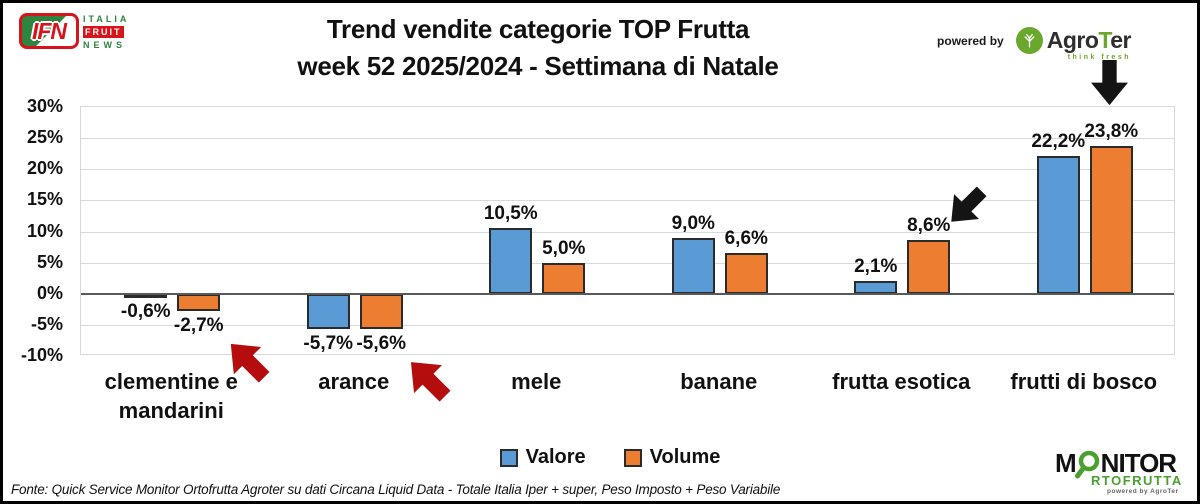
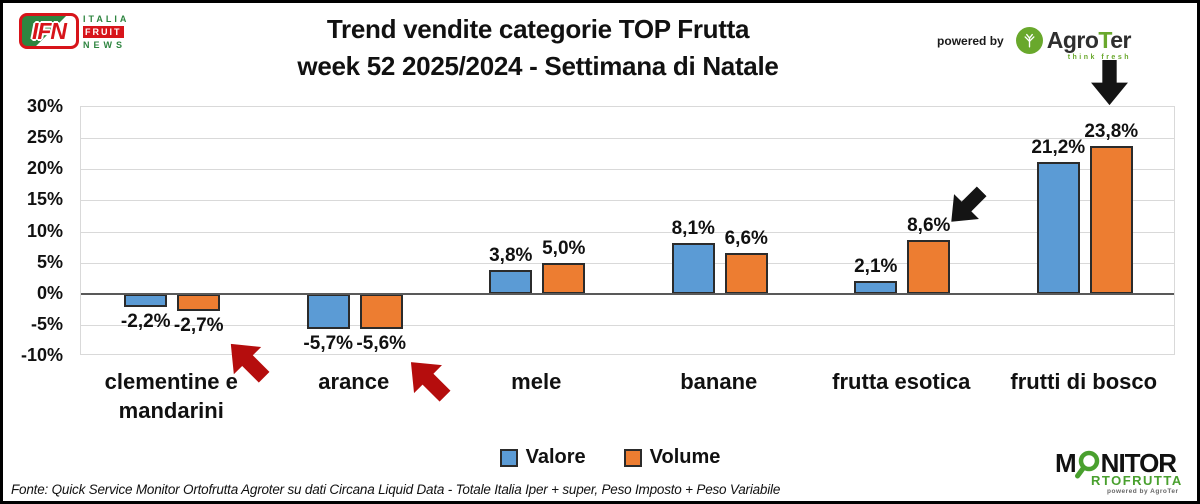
Valore/clementine e mandarini: -0,6% -> -2,2%
Valore/mele: 10,5% -> 3,8%
Valore/banane: 9,0% -> 8,1%
Valore/frutti di bosco: 22,2% -> 21,2%
